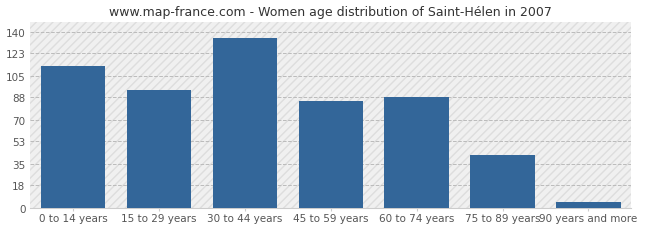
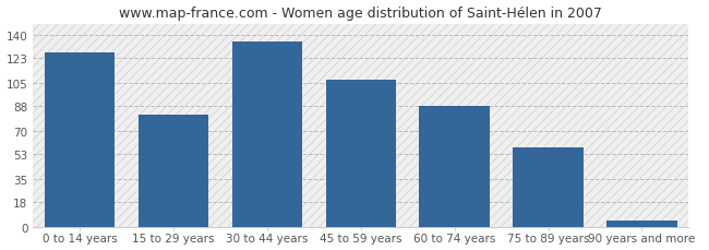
0 to 14 years: 113 -> 127
15 to 29 years: 94 -> 82
45 to 59 years: 85 -> 107
75 to 89 years: 42 -> 58
